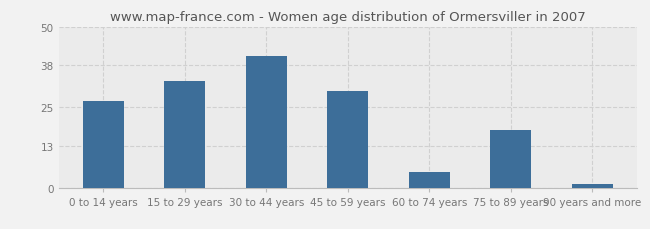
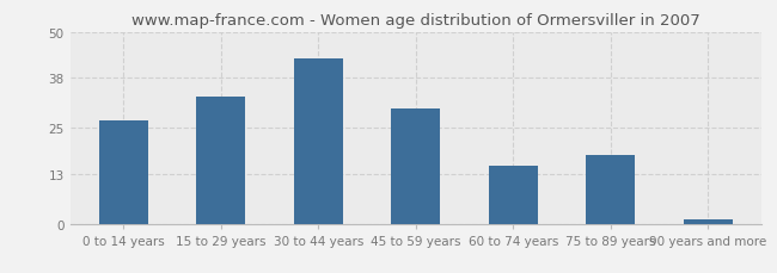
30 to 44 years: 41 -> 43
60 to 74 years: 5 -> 15
